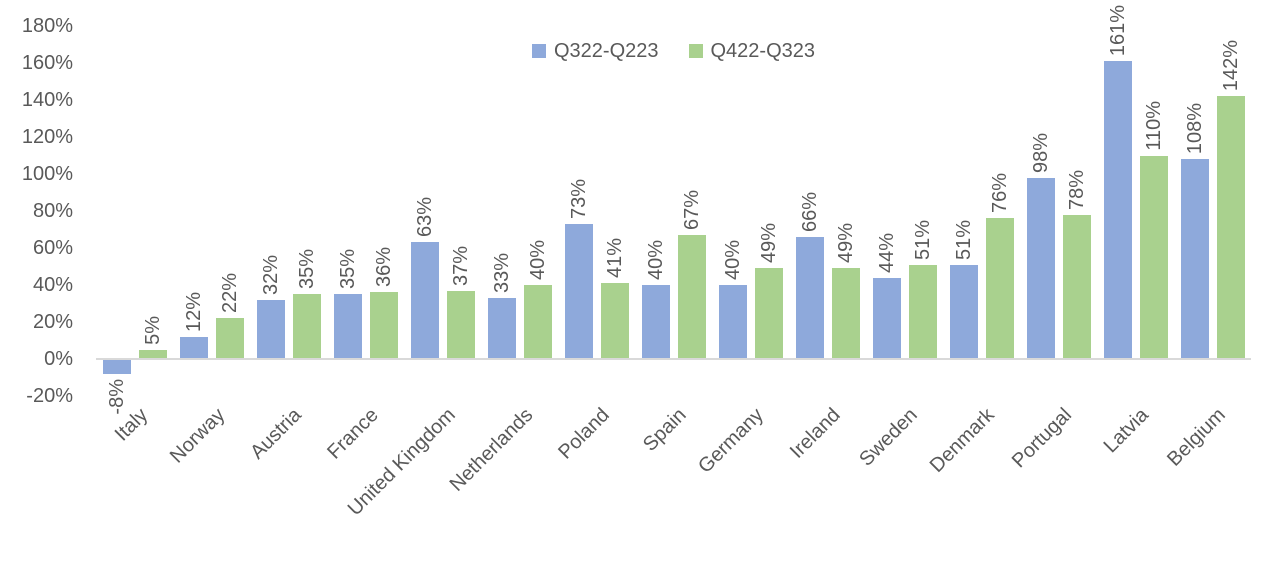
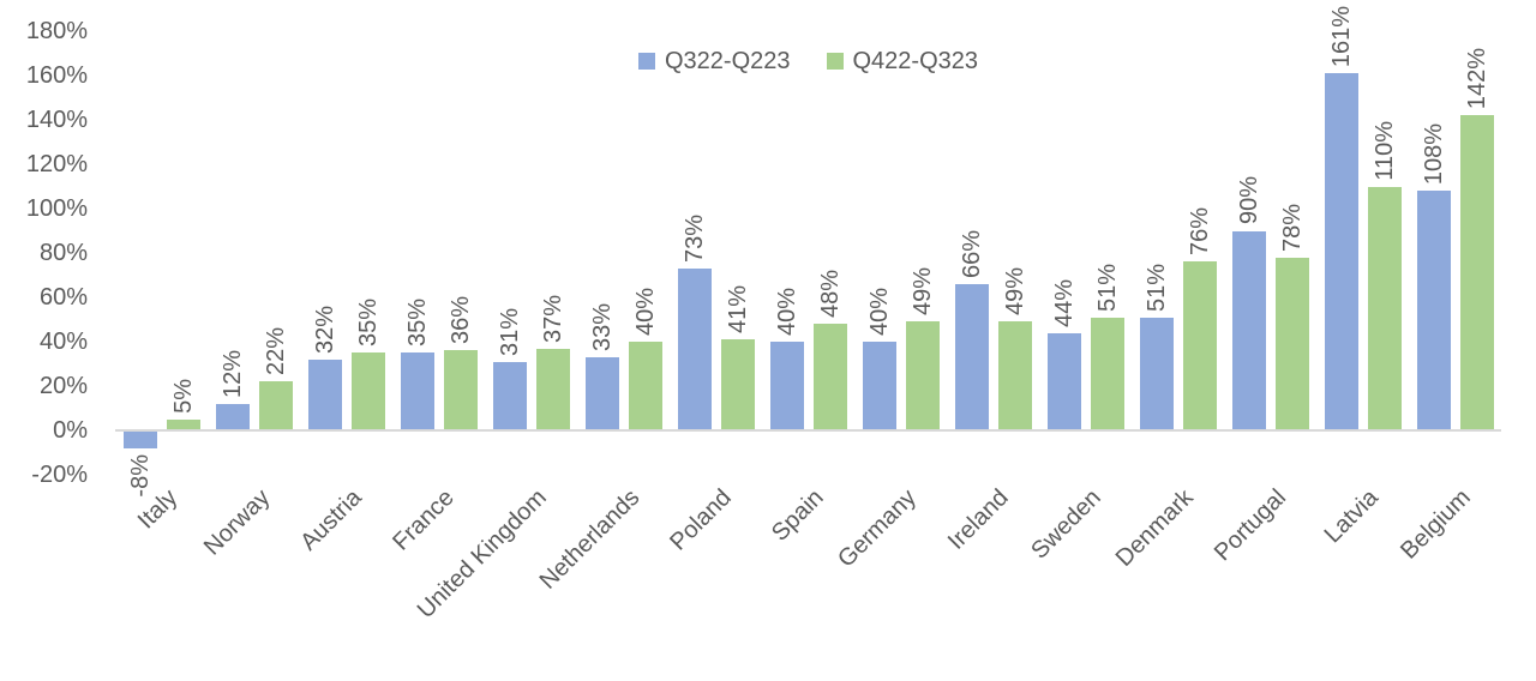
Q322-Q223/United Kingdom: 63% -> 31%
Q422-Q323/Spain: 67% -> 48%
Q322-Q223/Portugal: 98% -> 90%
